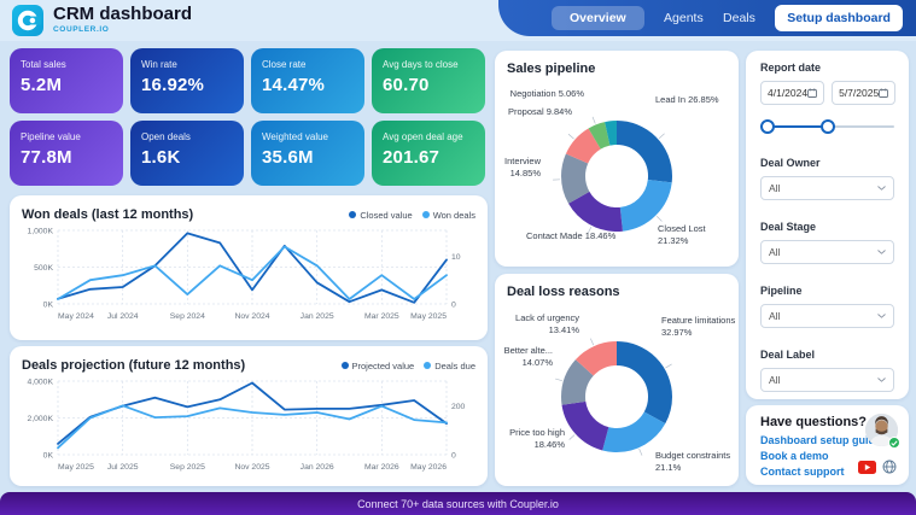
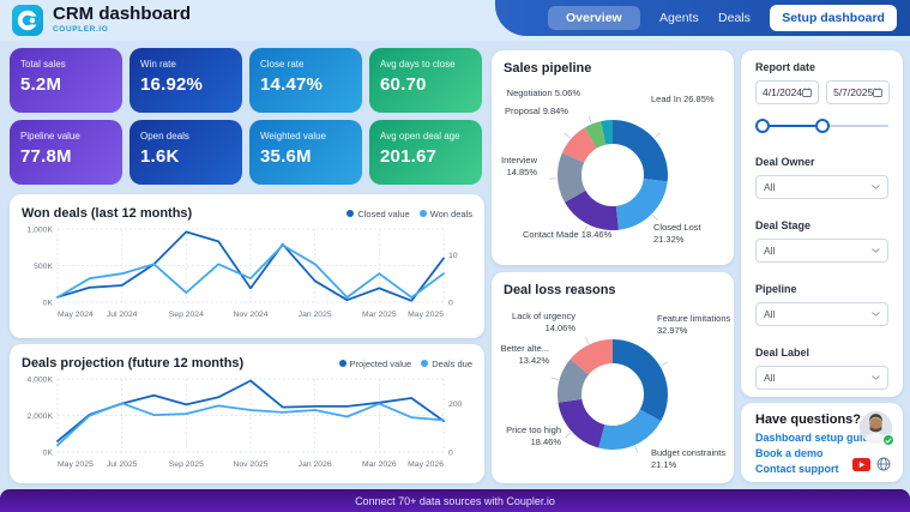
Deal loss reasons/Better alte...: 14.07% -> 13.42%
Deal loss reasons/Lack of urgency: 13.41% -> 14.06%
